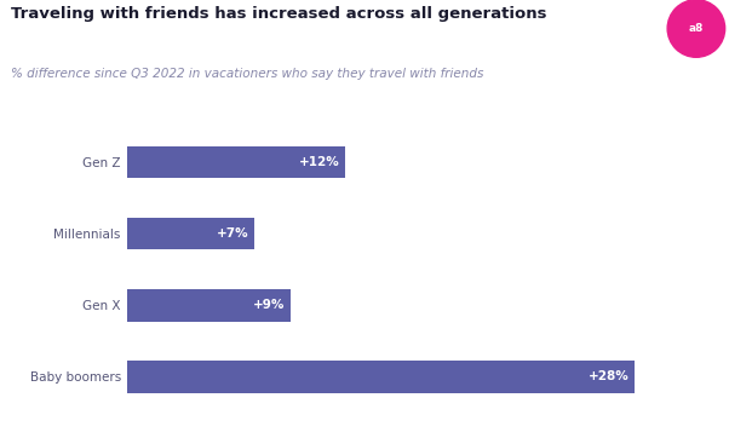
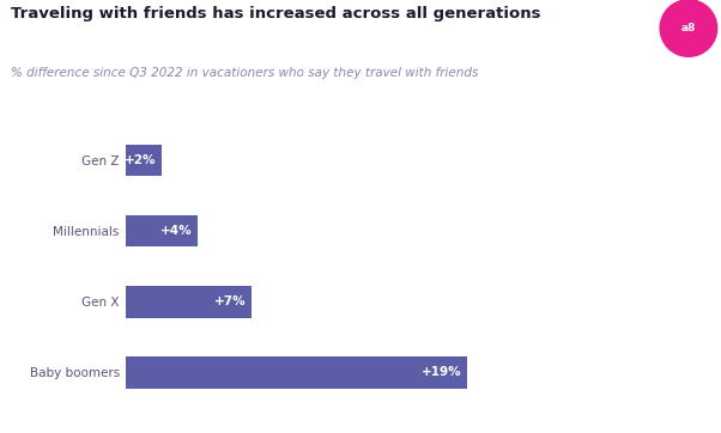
Gen Z: +12% -> +2%
Millennials: +7% -> +4%
Gen X: +9% -> +7%
Baby boomers: +28% -> +19%
